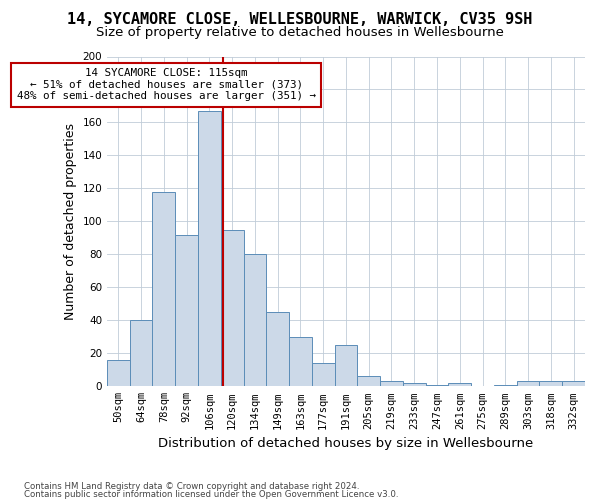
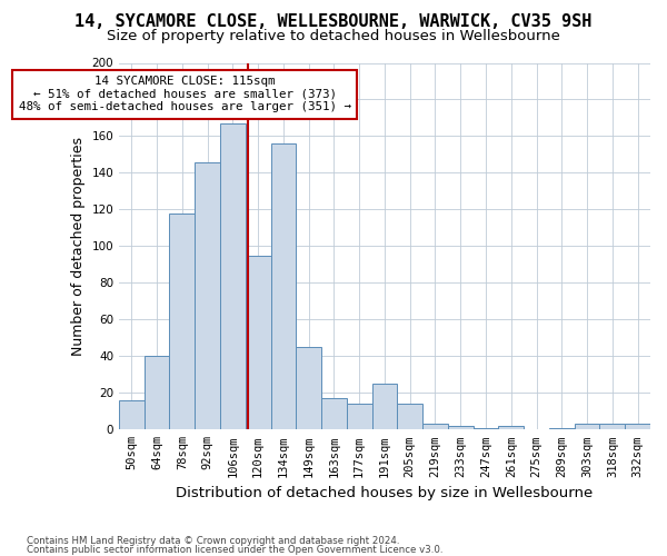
92sqm: 92 -> 146
134sqm: 80 -> 156
163sqm: 30 -> 17
205sqm: 6 -> 14
